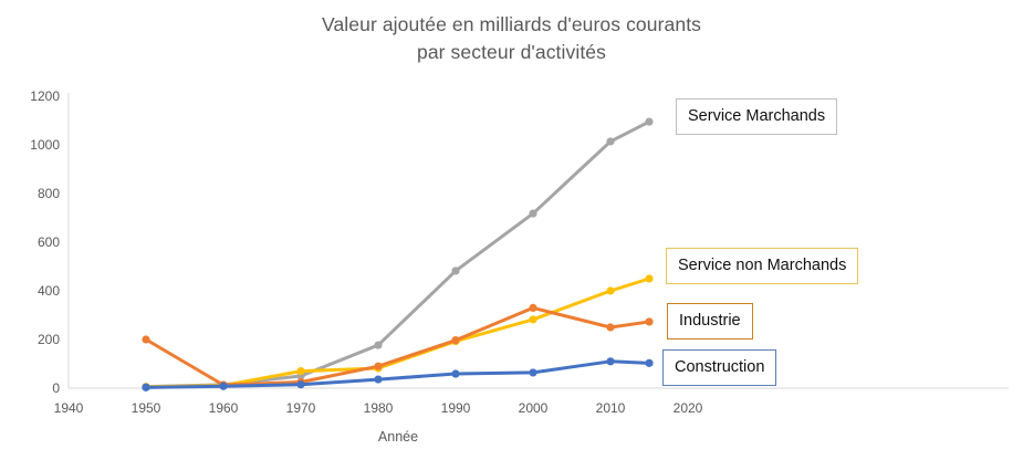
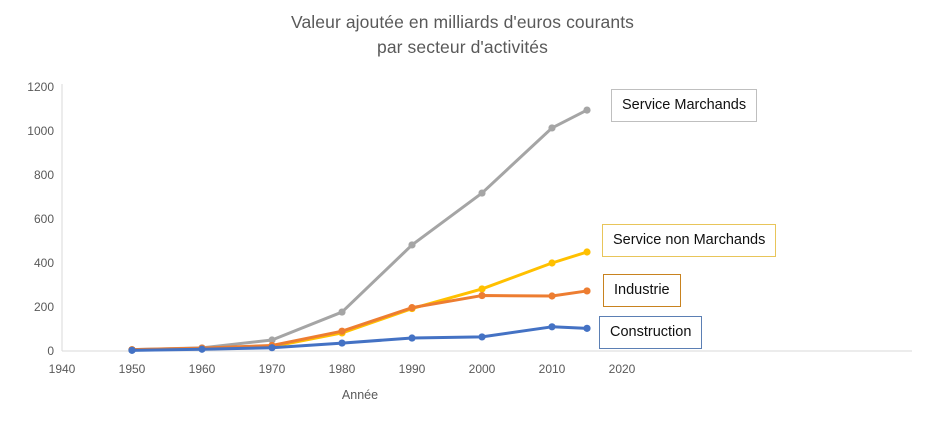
Industrie/1950: 200 -> 10
Service non Marchands/1970: 70 -> 20
Industrie/2000: 330 -> 250
